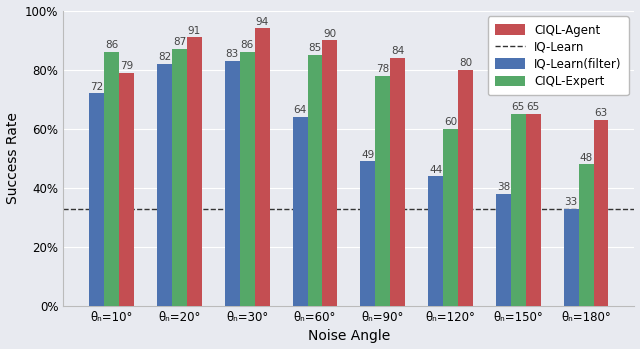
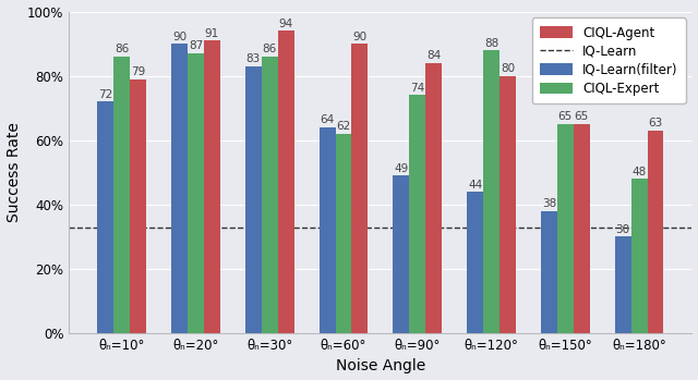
IQ-Learn(filter)/θₙ=20°: 82 -> 90
CIQL-Expert/θₙ=60°: 85 -> 62
CIQL-Expert/θₙ=90°: 78 -> 74
CIQL-Expert/θₙ=120°: 60 -> 88
IQ-Learn(filter)/θₙ=180°: 33 -> 30
